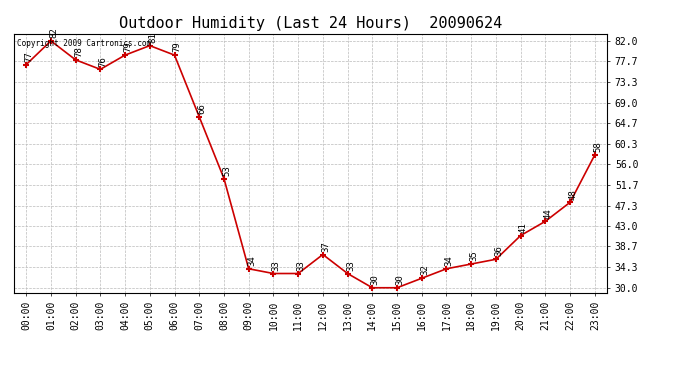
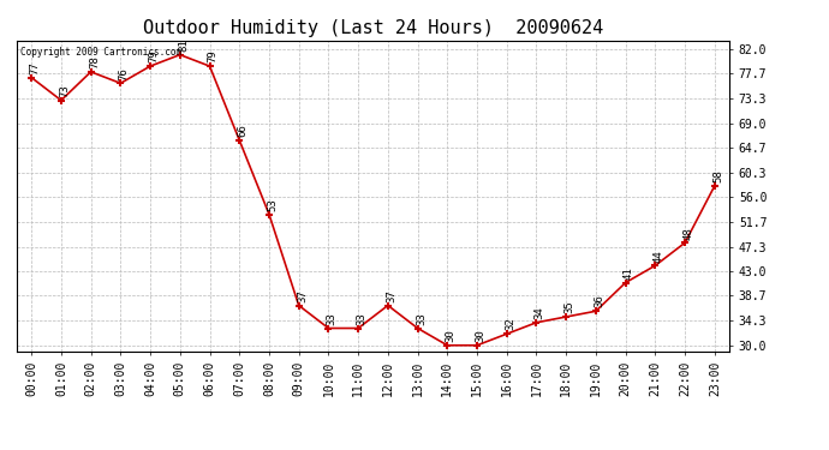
01:00: 82 -> 73
09:00: 34 -> 37
